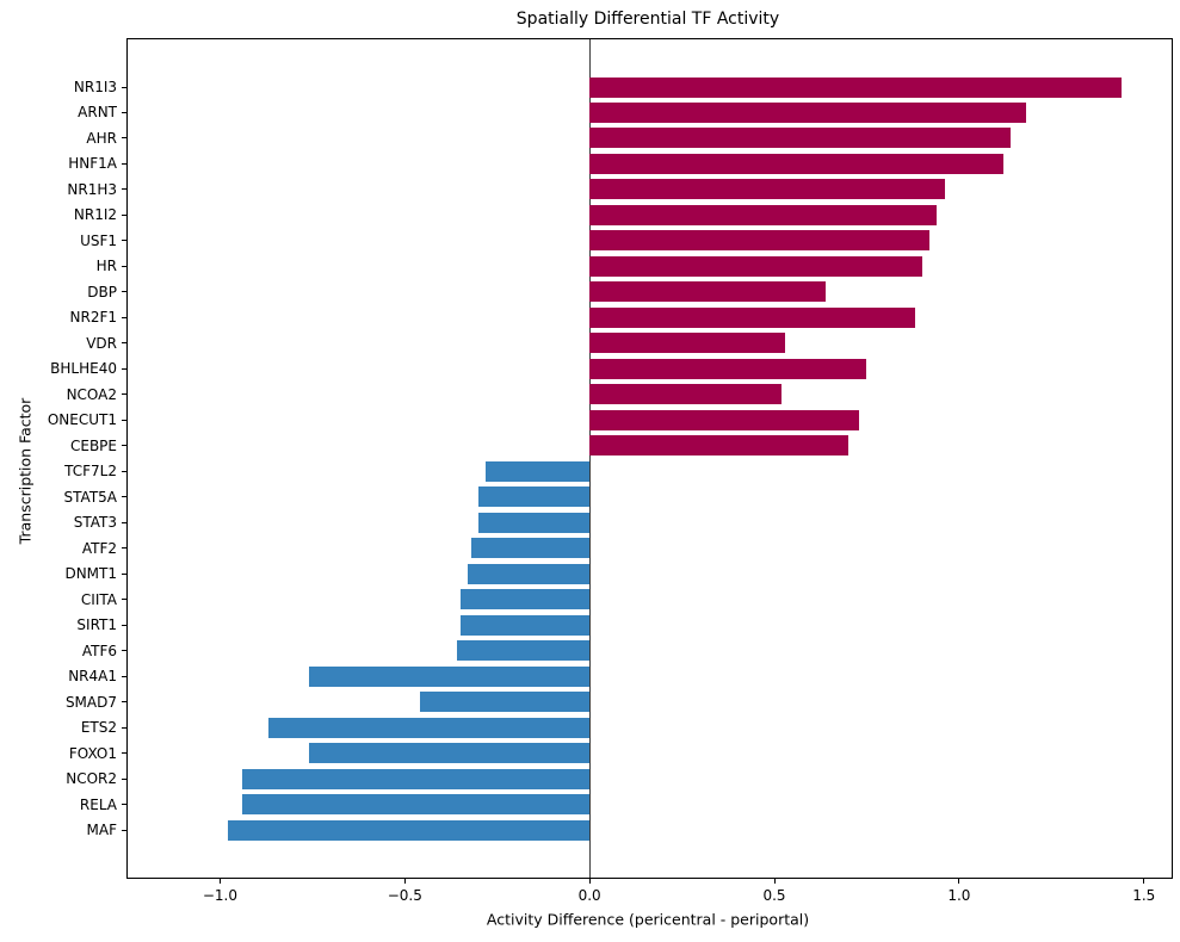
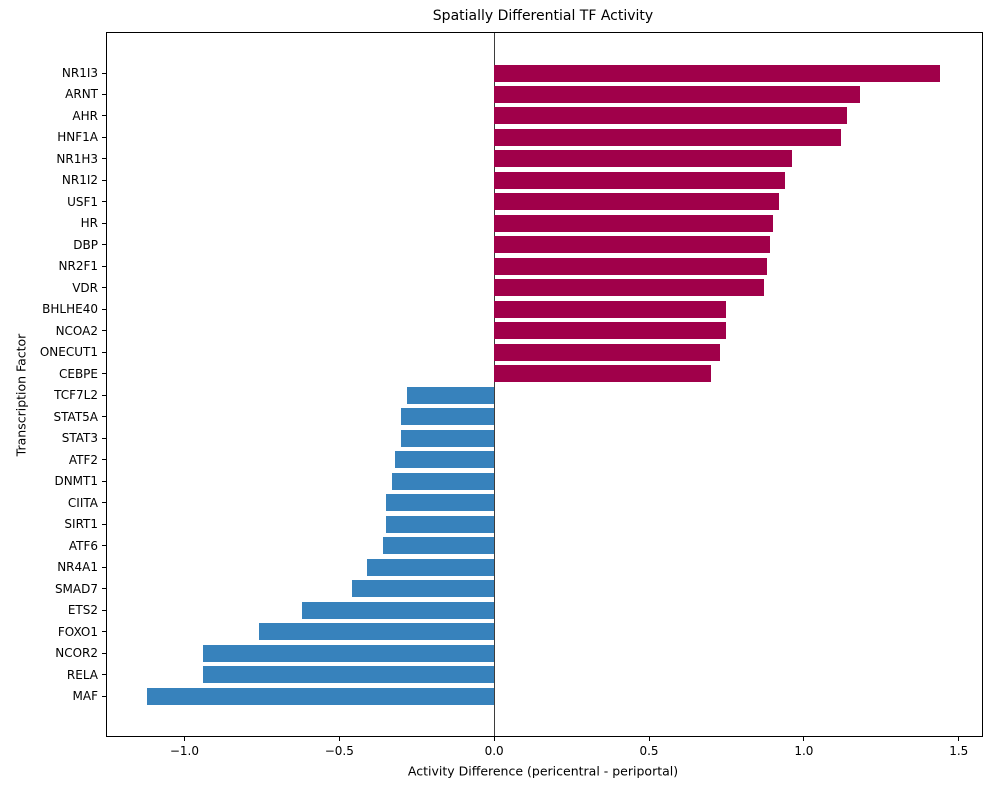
DBP: 0.64 -> 0.89
VDR: 0.53 -> 0.87
NCOA2: 0.52 -> 0.75
NR4A1: -0.76 -> -0.41
ETS2: -0.87 -> -0.62
MAF: -0.98 -> -1.12
